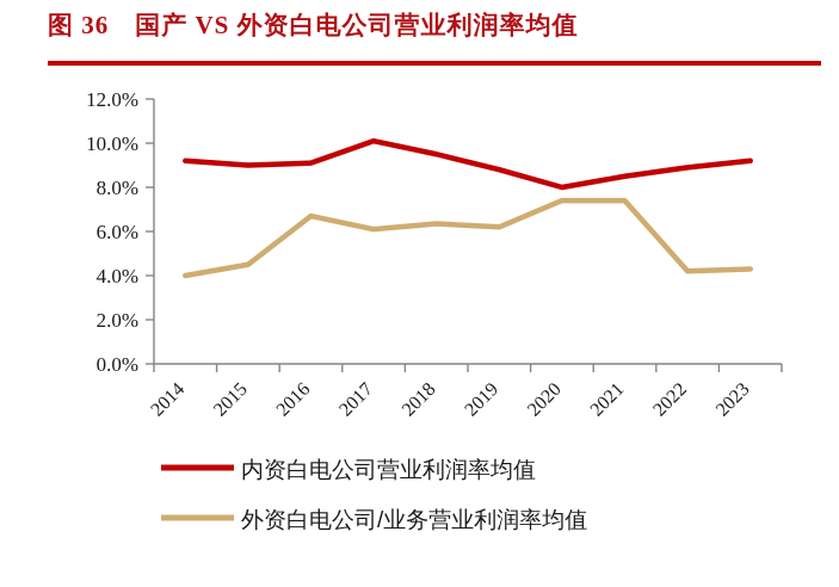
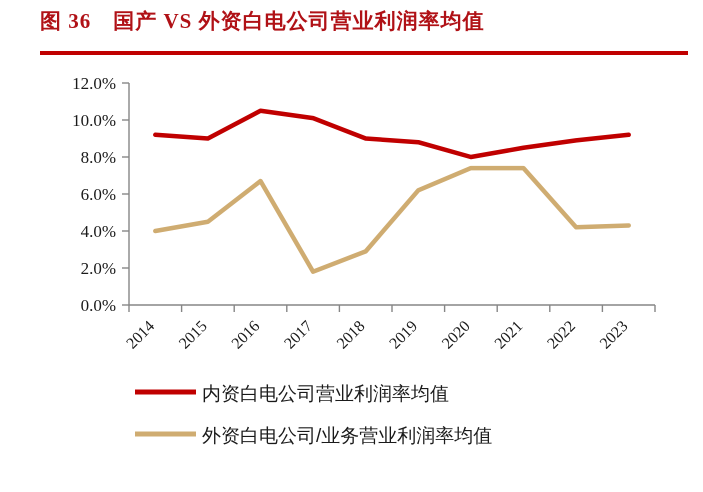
内资白电公司营业利润率均值/2016: 9.1% -> 10.5%
外资白电公司/业务营业利润率均值/2017: 6.1% -> 1.8%
内资白电公司营业利润率均值/2018: 9.5% -> 9.0%
外资白电公司/业务营业利润率均值/2018: 6.3% -> 2.9%
